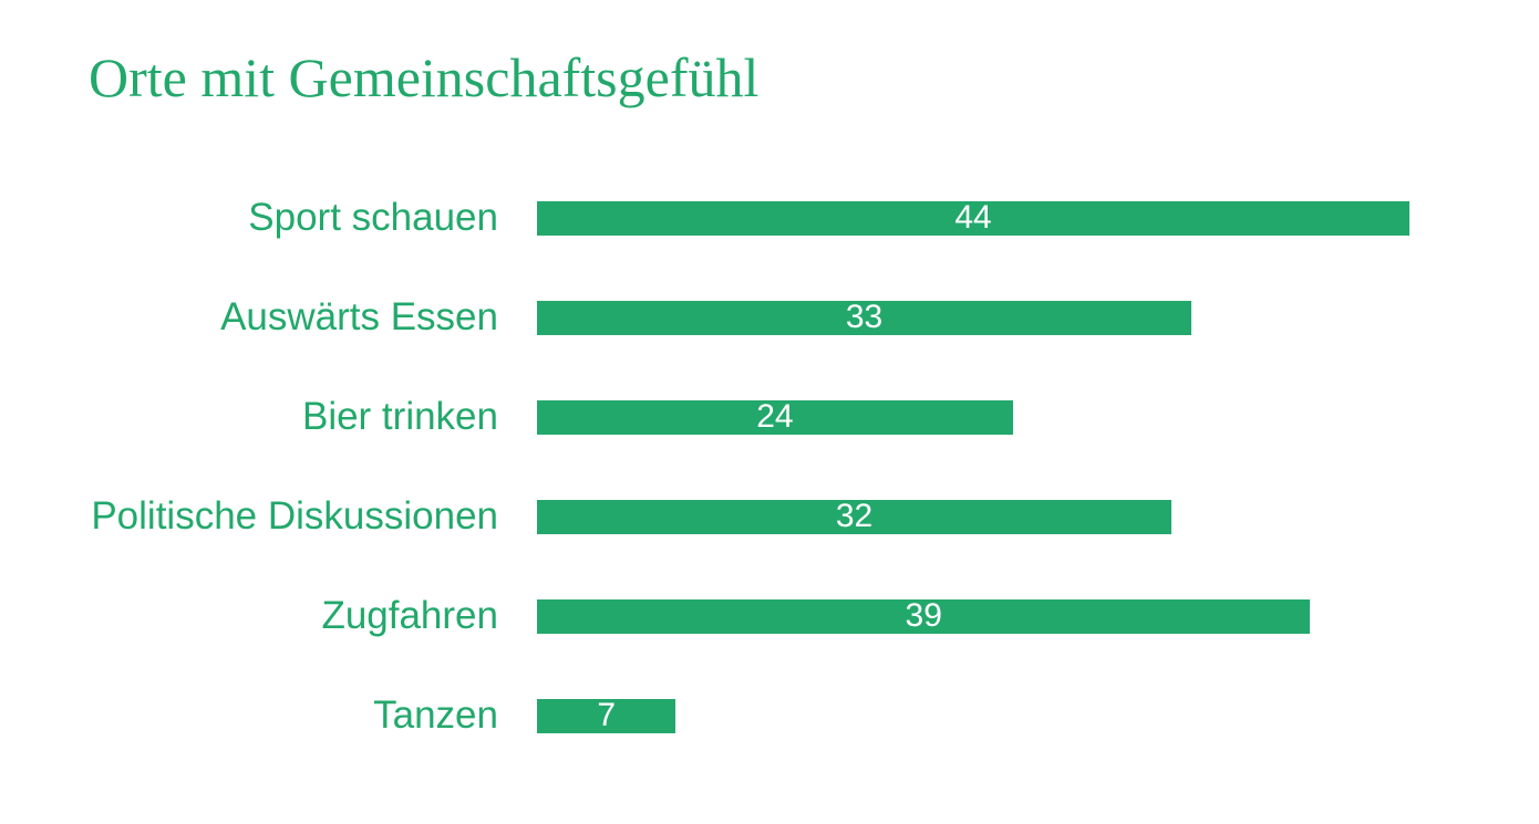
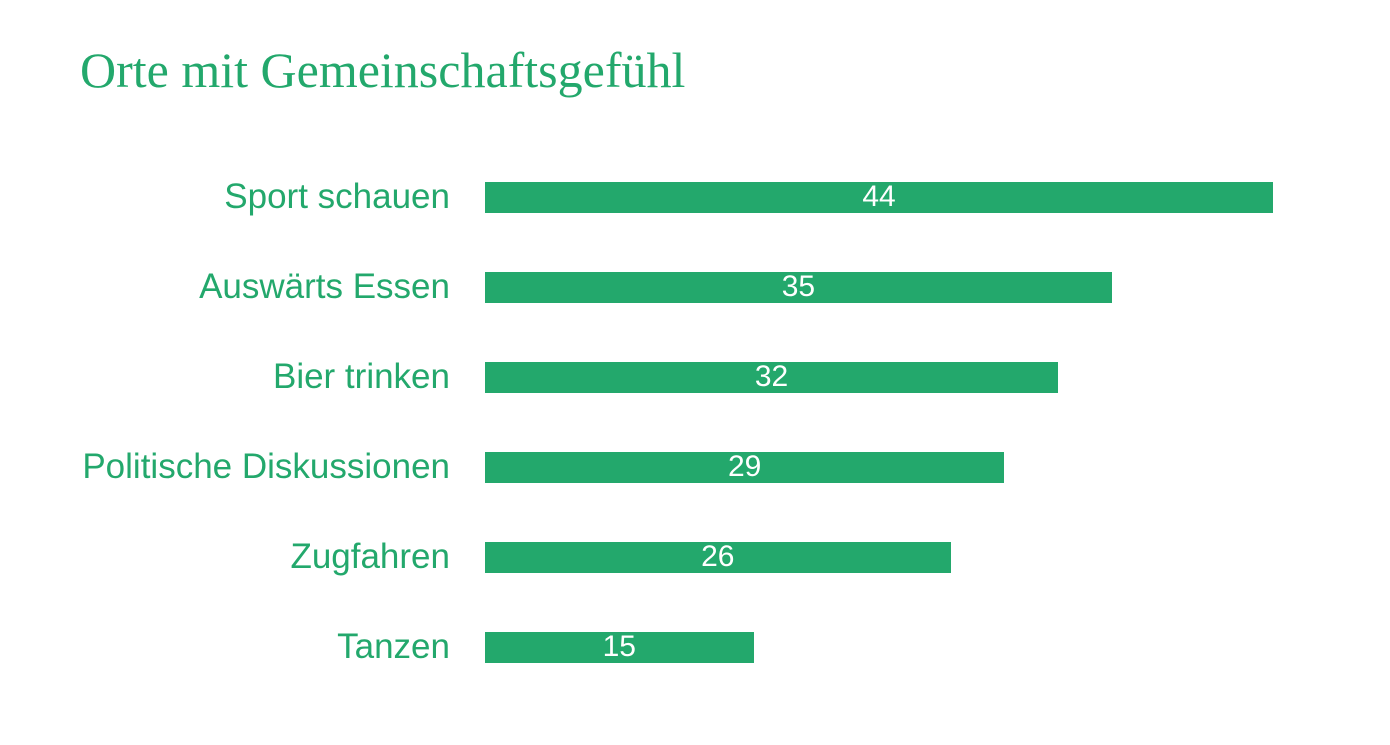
Auswärts Essen: 33 -> 35
Bier trinken: 24 -> 32
Politische Diskussionen: 32 -> 29
Zugfahren: 39 -> 26
Tanzen: 7 -> 15
